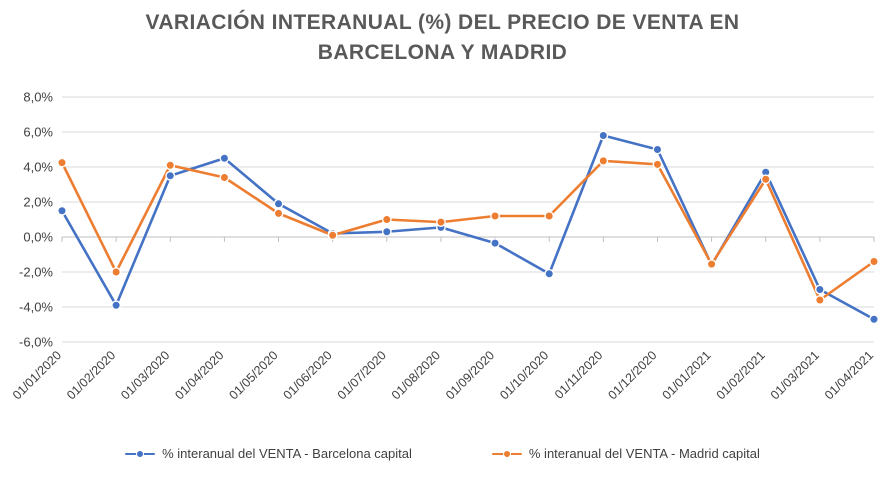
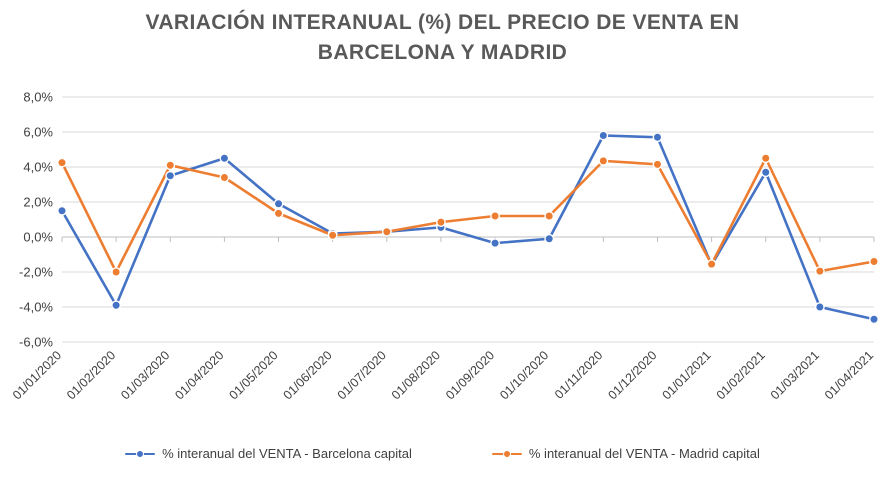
% interanual del VENTA - Madrid capital/01/07/2020: 1,0% -> 0,3%
% interanual del VENTA - Barcelona capital/01/10/2020: -2,1% -> -0,1%
% interanual del VENTA - Barcelona capital/01/12/2020: 5,0% -> 5,7%
% interanual del VENTA - Madrid capital/01/02/2021: 3,3% -> 4,5%
% interanual del VENTA - Barcelona capital/01/03/2021: -3,0% -> -4,0%
% interanual del VENTA - Madrid capital/01/03/2021: -3,6% -> -1,9%
